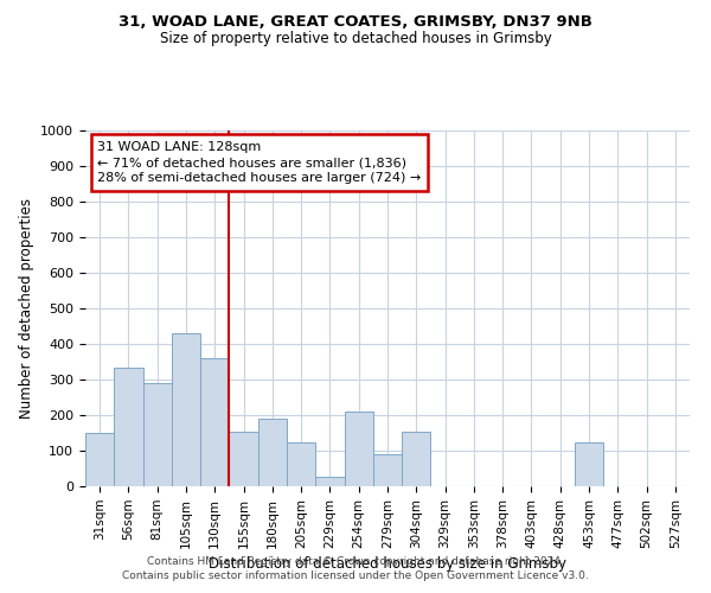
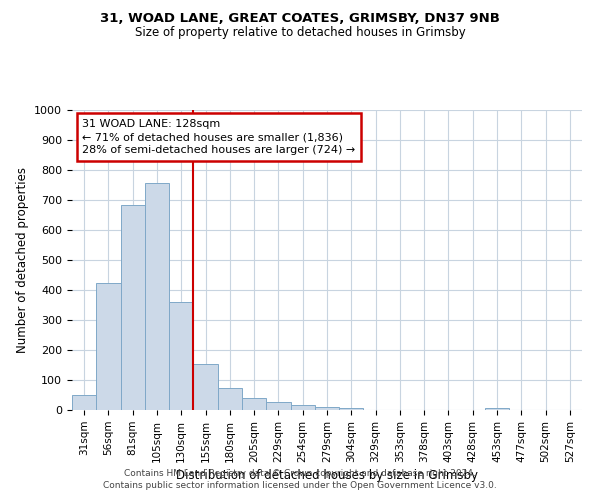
31sqm: 150 -> 50
56sqm: 335 -> 425
81sqm: 290 -> 685
105sqm: 430 -> 757
180sqm: 190 -> 75
205sqm: 125 -> 40
254sqm: 210 -> 18
279sqm: 90 -> 10
304sqm: 155 -> 8
453sqm: 125 -> 8
